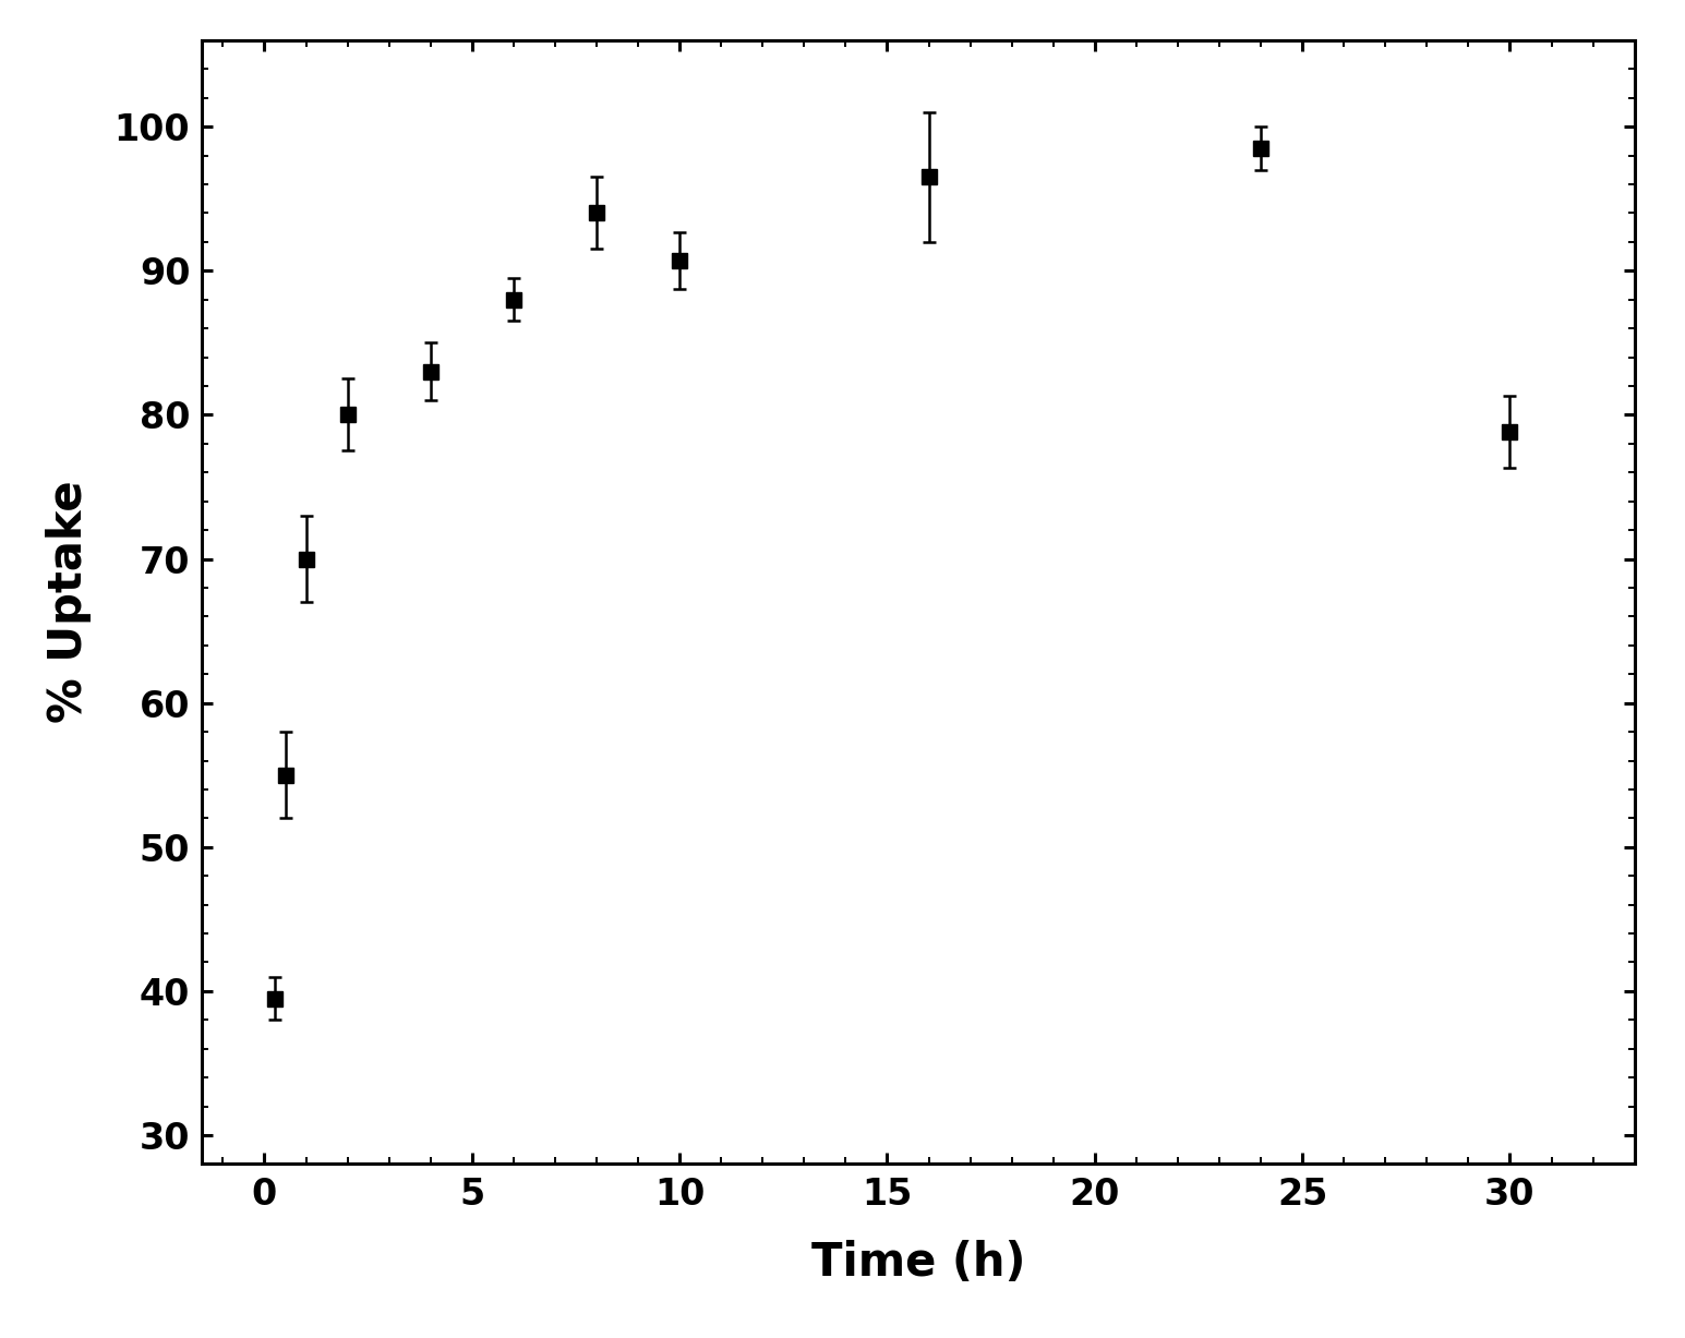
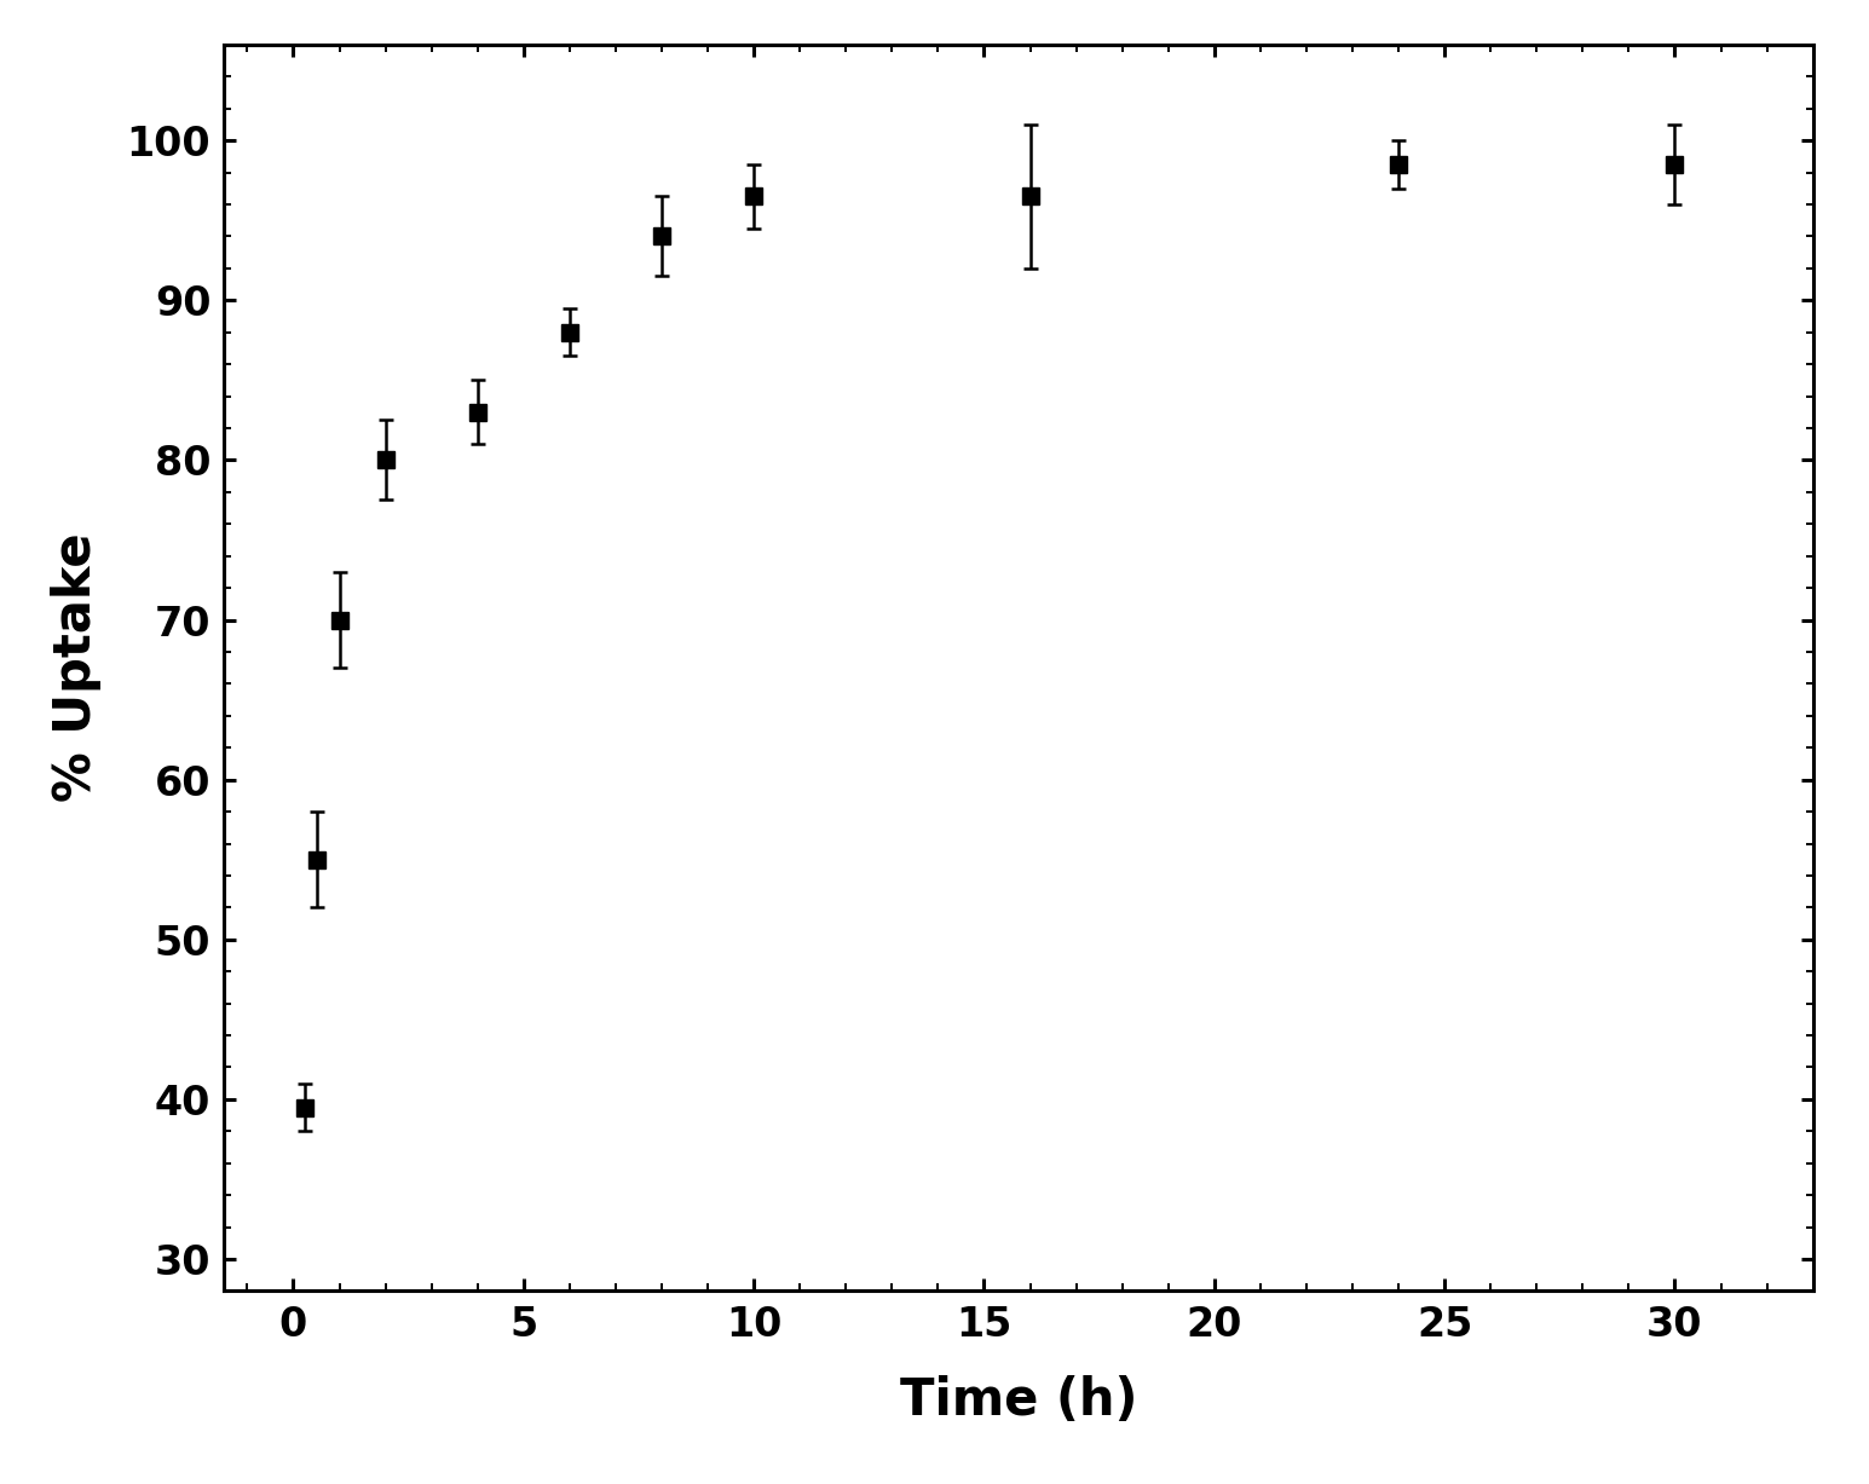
10: 90.7 -> 96.5
30: 78.8 -> 98.5
